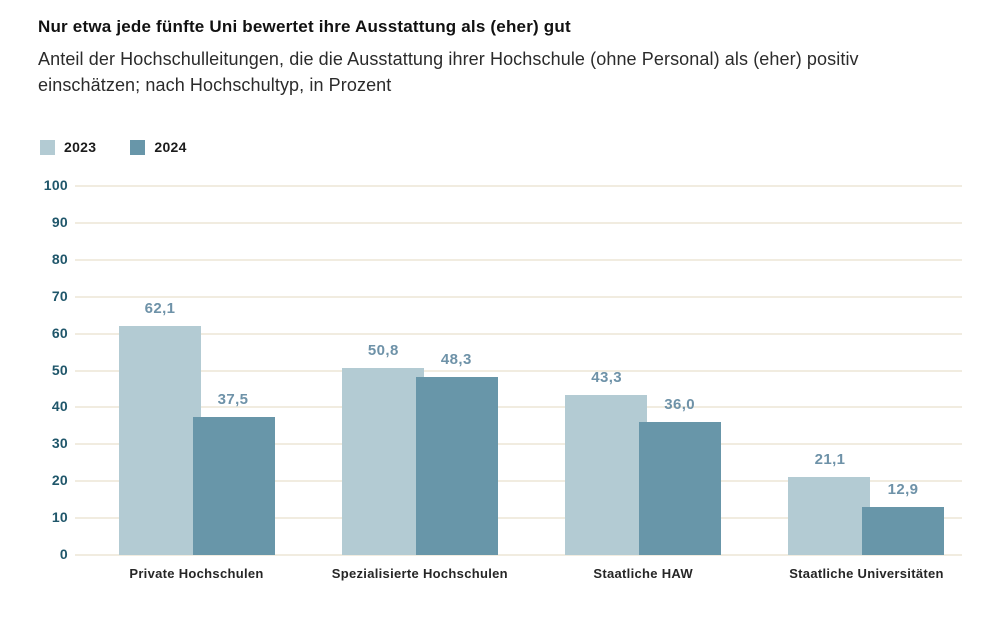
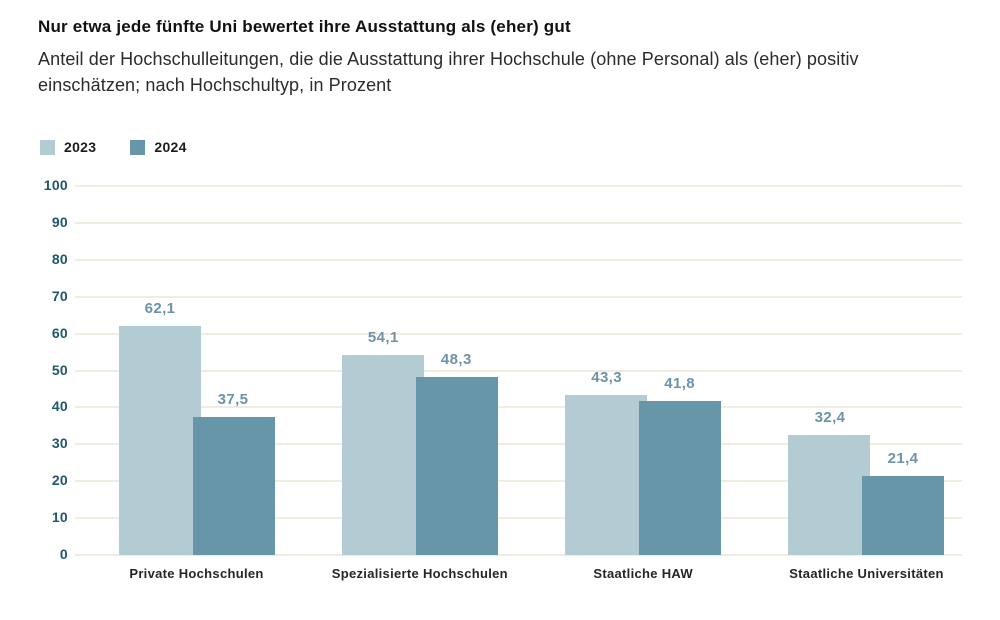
2023/Spezialisierte Hochschulen: 50,8 -> 54,1
2024/Staatliche HAW: 36,0 -> 41,8
2023/Staatliche Universitäten: 21,1 -> 32,4
2024/Staatliche Universitäten: 12,9 -> 21,4
